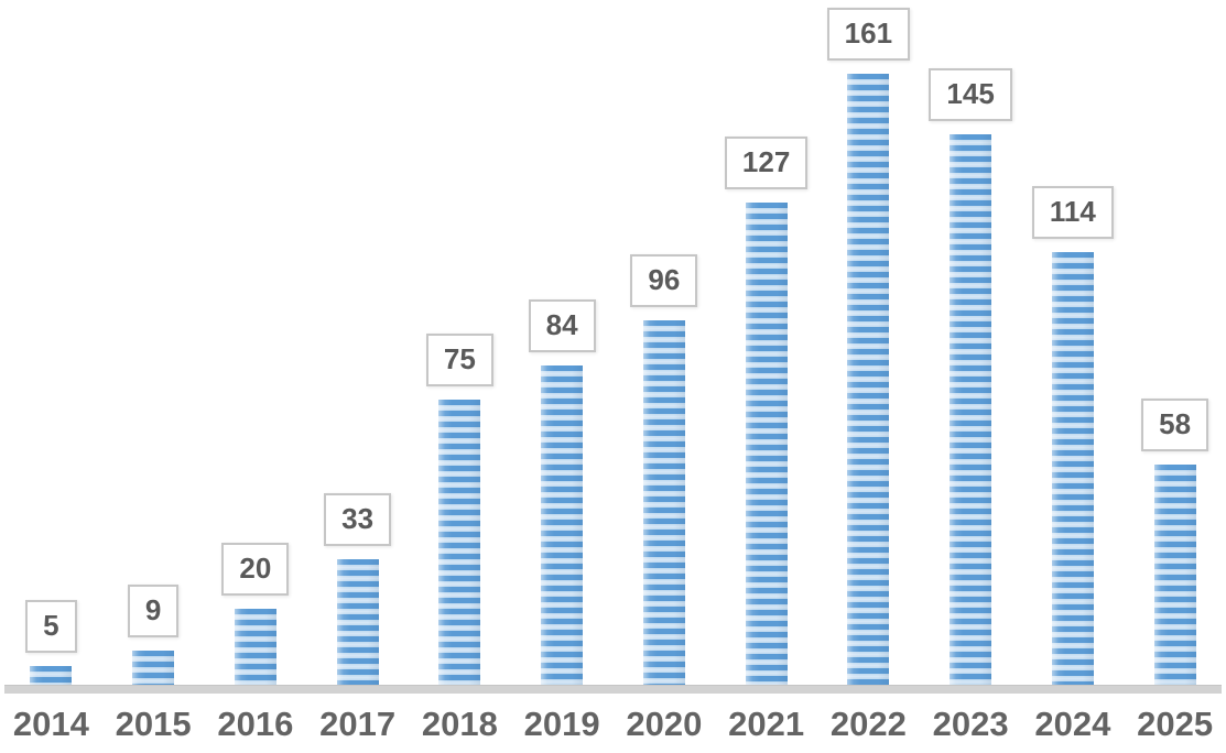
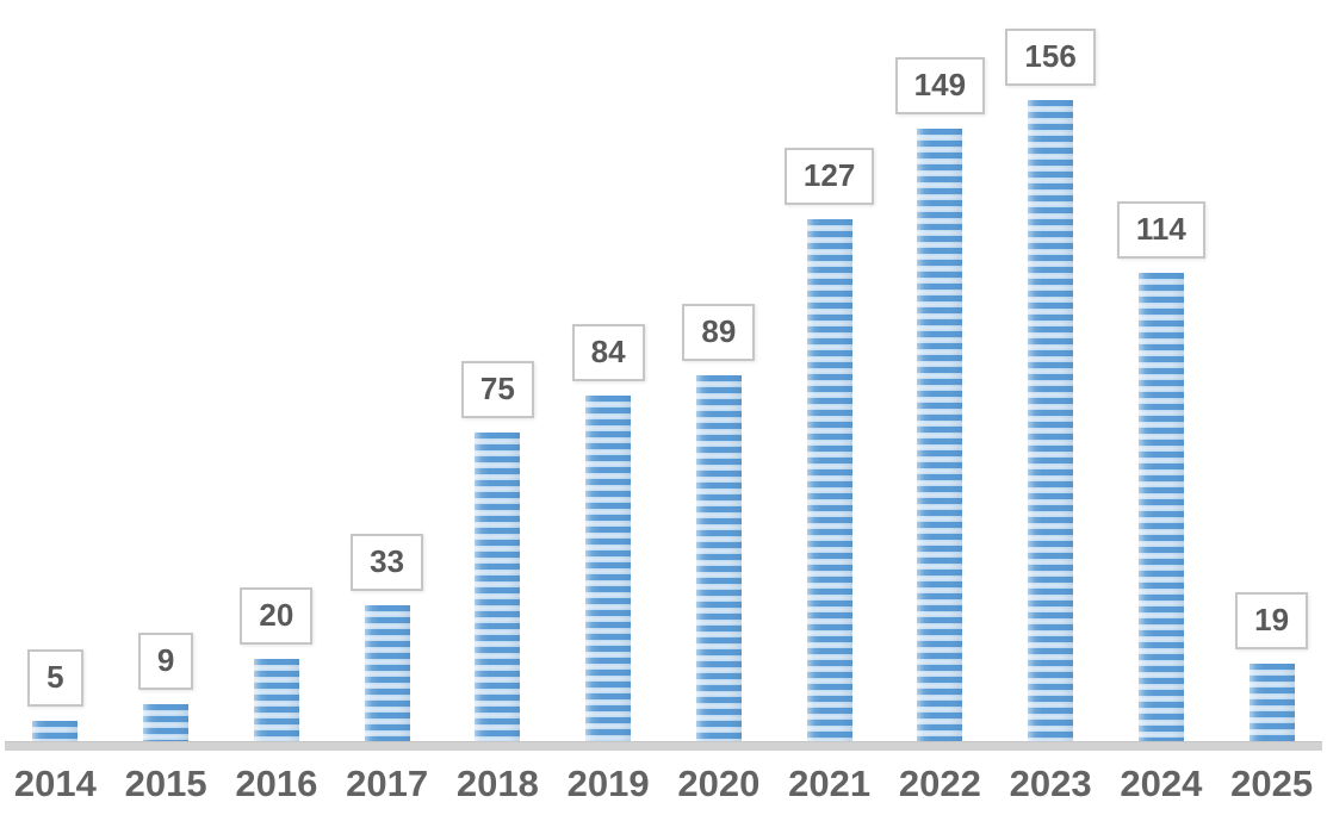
2020: 96 -> 89
2022: 161 -> 149
2023: 145 -> 156
2025: 58 -> 19
